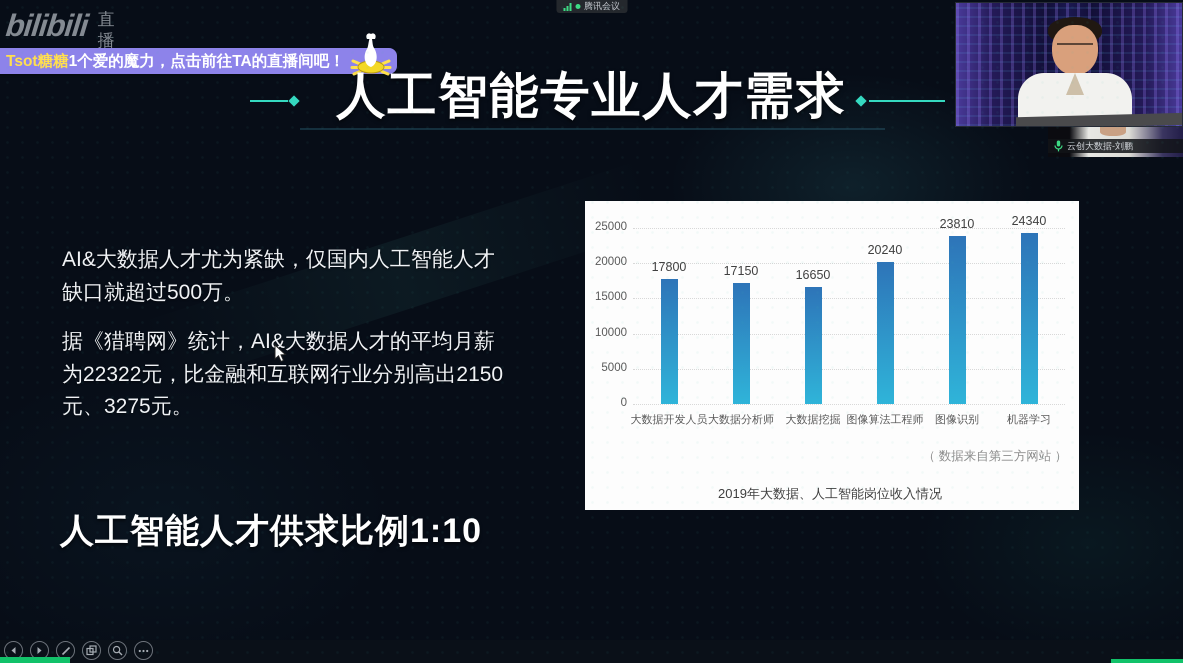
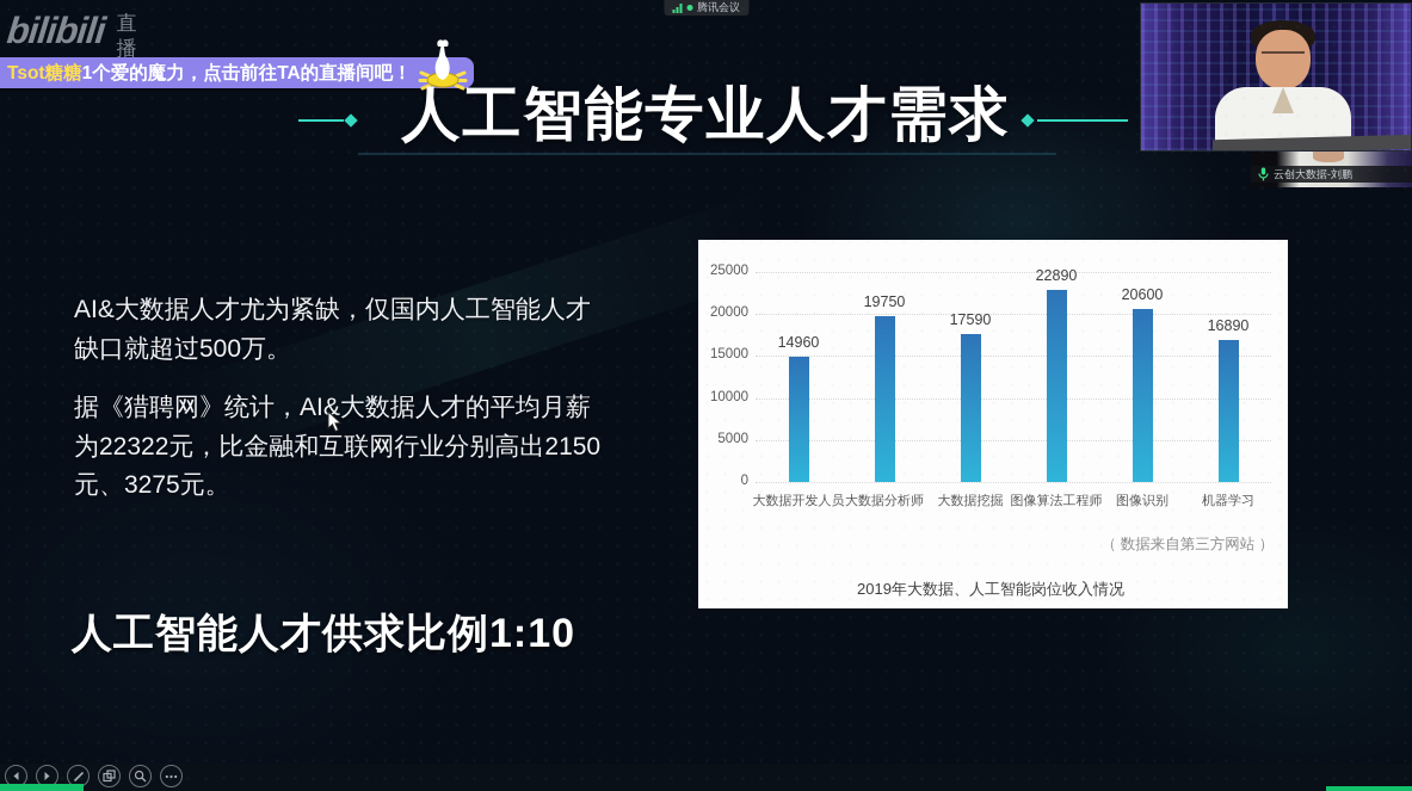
大数据开发人员: 17800 -> 14960
大数据分析师: 17150 -> 19750
大数据挖掘: 16650 -> 17590
图像算法工程师: 20240 -> 22890
图像识别: 23810 -> 20600
机器学习: 24340 -> 16890
